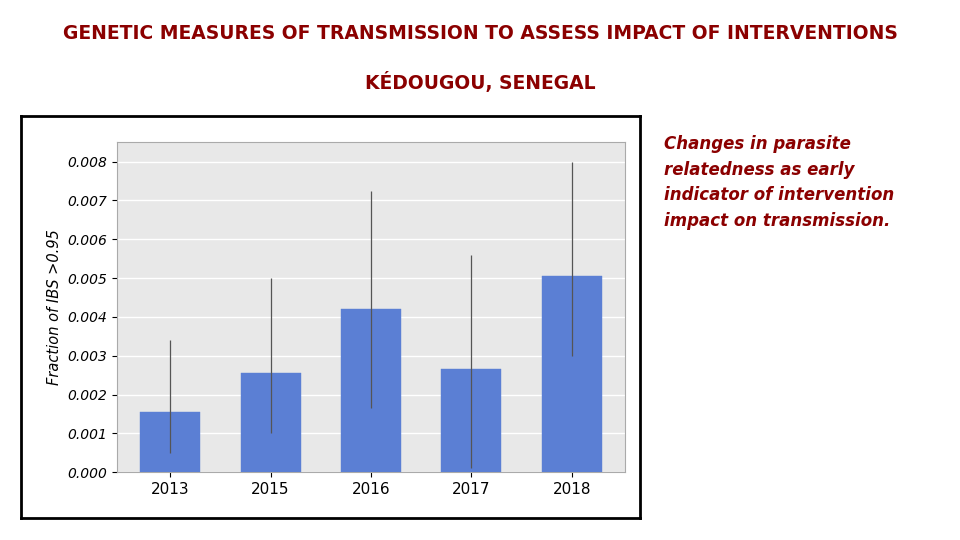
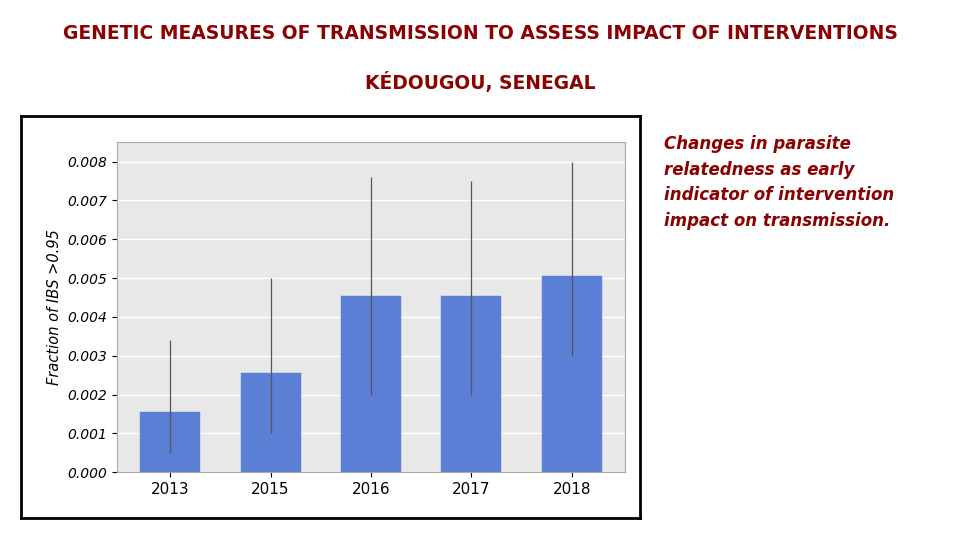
2016: 0.00420 -> 0.00455
2017: 0.00265 -> 0.00455
